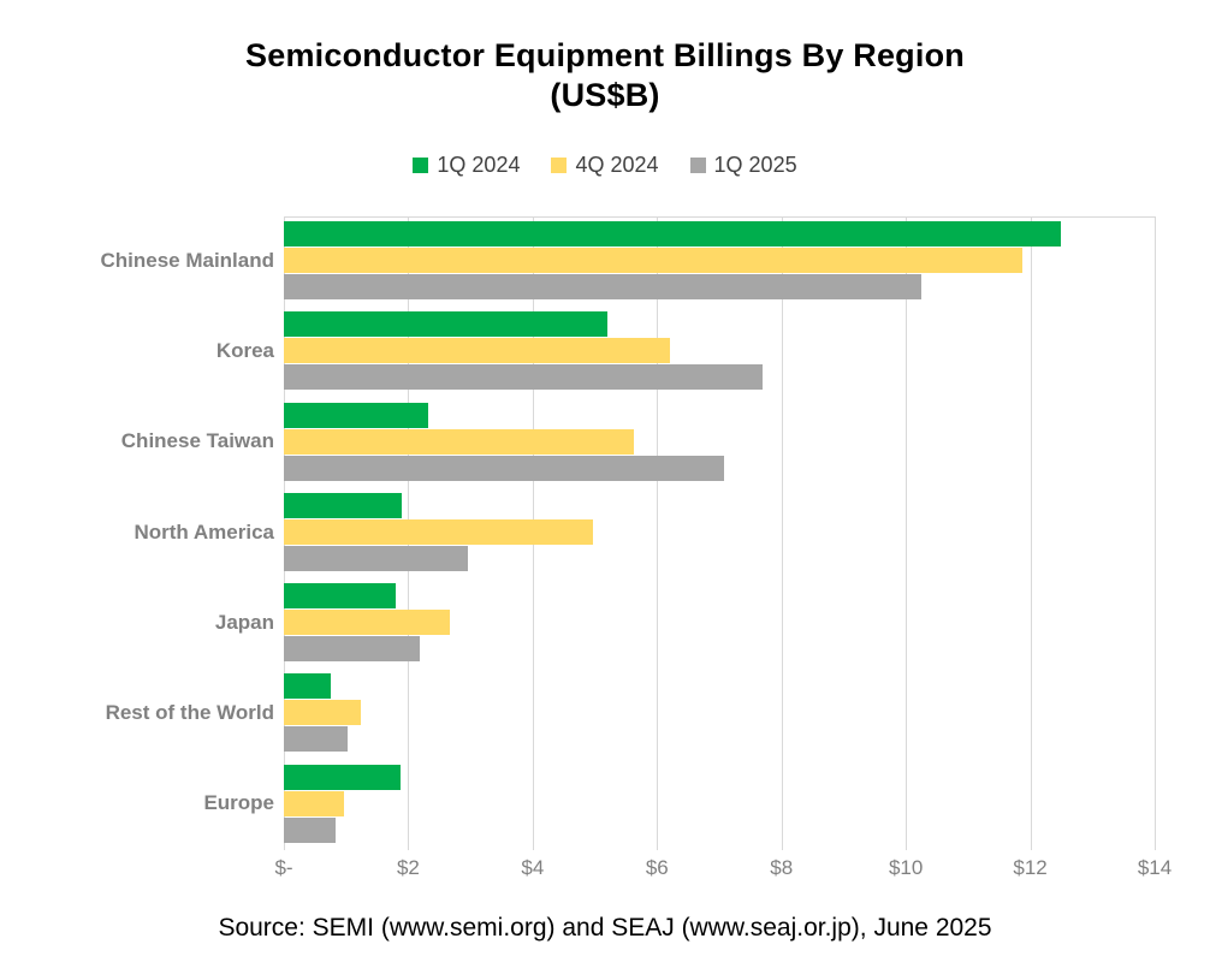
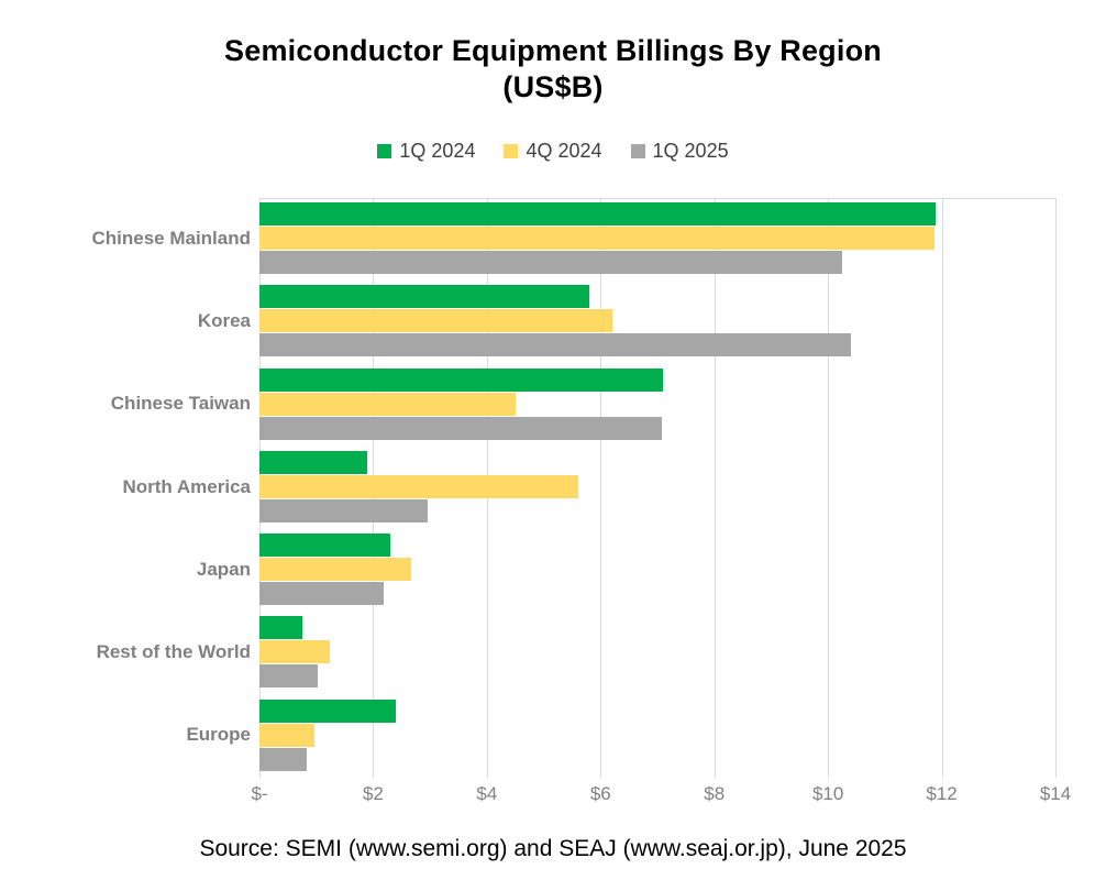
1Q 2024/Chinese Mainland: $12.5 -> $11.9
1Q 2024/Korea: $5.2 -> $5.8
1Q 2025/Korea: $7.7 -> $10.4
1Q 2024/Chinese Taiwan: $2.3 -> $7.1
4Q 2024/Chinese Taiwan: $5.6 -> $4.5
4Q 2024/North America: $5.0 -> $5.6
1Q 2024/Japan: $1.8 -> $2.3
1Q 2024/Europe: $1.9 -> $2.4
